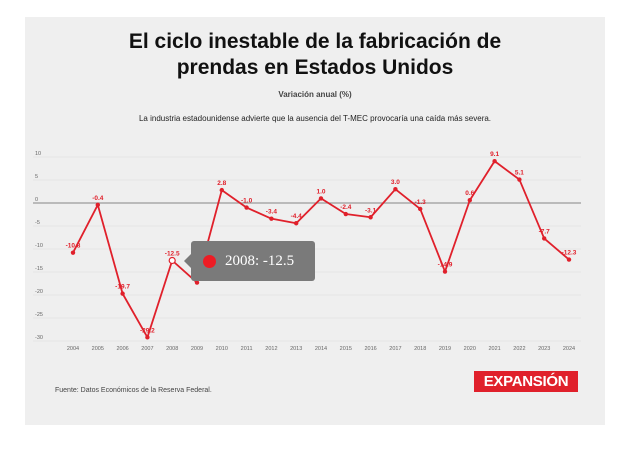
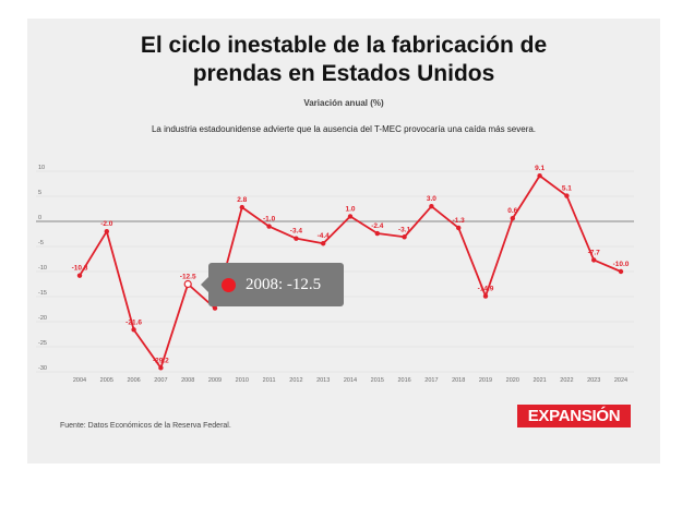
2005: -0.4 -> -2.0
2006: -19.7 -> -21.6
2024: -12.3 -> -10.0
